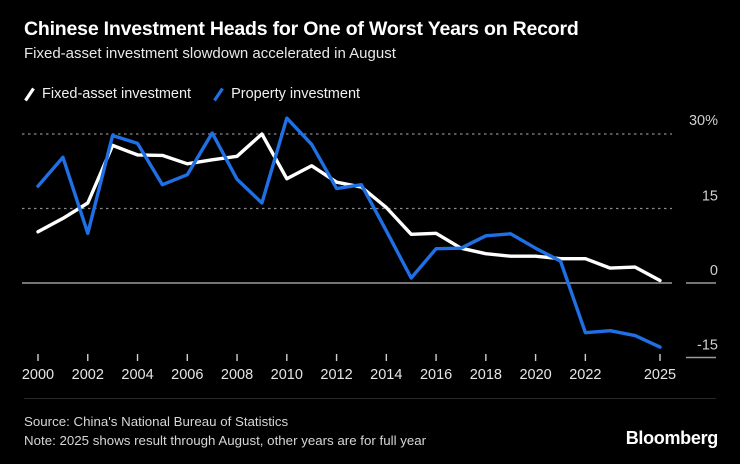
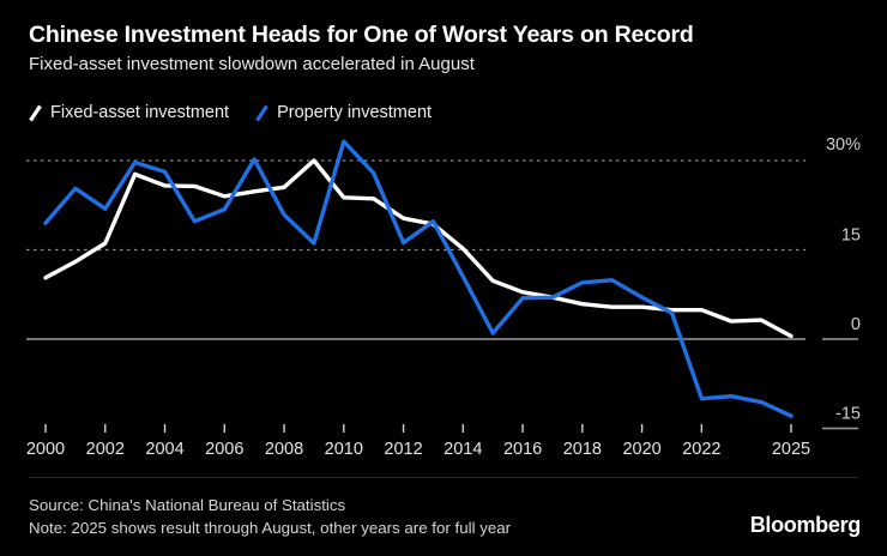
Property investment/2002: 10% -> 22%
Fixed-asset investment/2010: 21% -> 24%
Property investment/2012: 19% -> 16%
Fixed-asset investment/2016: 10% -> 8%
